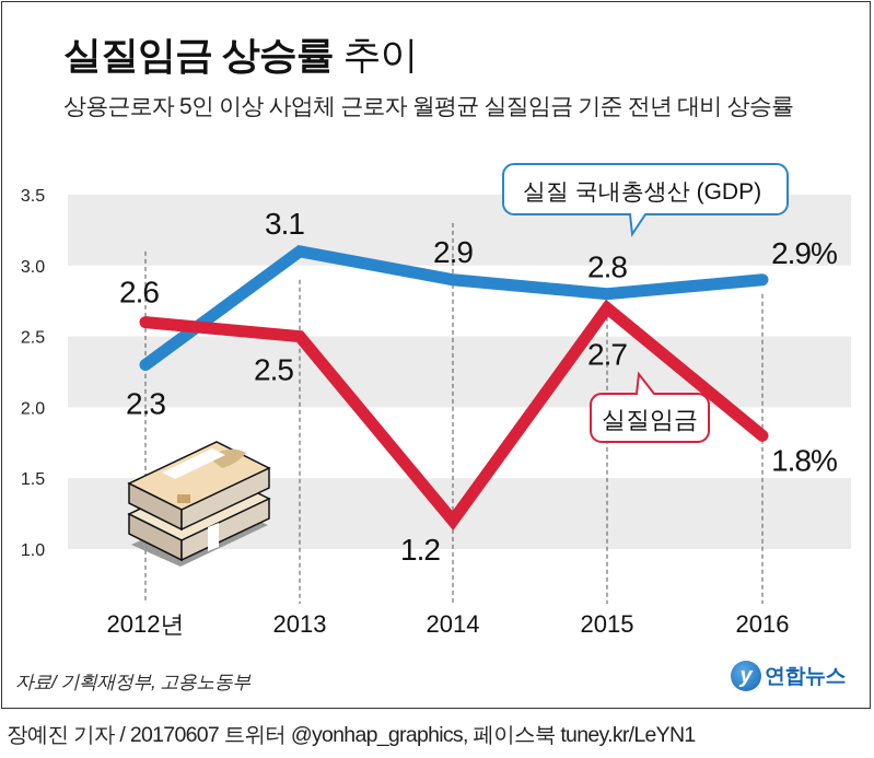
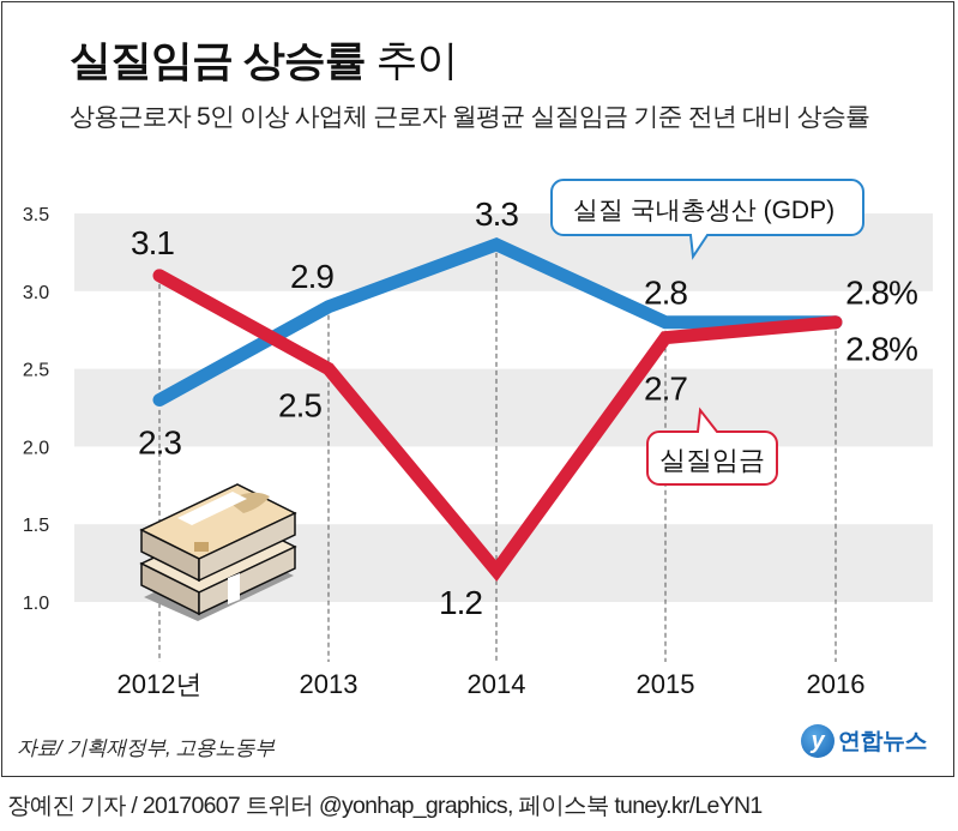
실질임금/2012년: 2.6 -> 3.1
실질 국내총생산 (GDP)/2013: 3.1 -> 2.9
실질 국내총생산 (GDP)/2014: 2.9 -> 3.3
실질 국내총생산 (GDP)/2016: 2.9% -> 2.8%
실질임금/2016: 1.8% -> 2.8%
